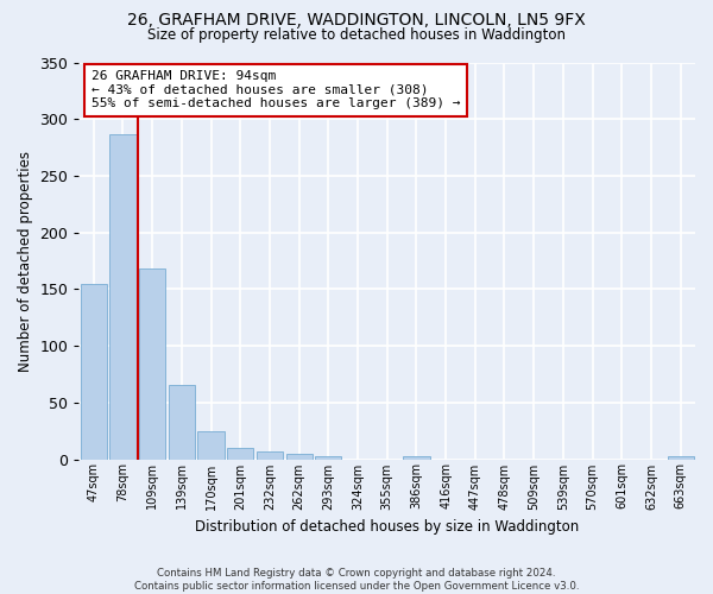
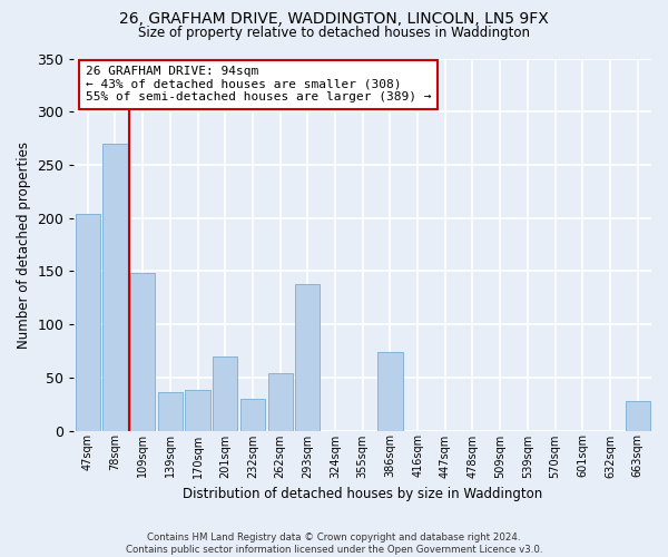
47sqm: 155 -> 204
78sqm: 287 -> 270
109sqm: 168 -> 148
139sqm: 65 -> 36
170sqm: 25 -> 38
201sqm: 10 -> 70
232sqm: 7 -> 30
262sqm: 5 -> 54
293sqm: 3 -> 138
386sqm: 3 -> 74
663sqm: 3 -> 28
